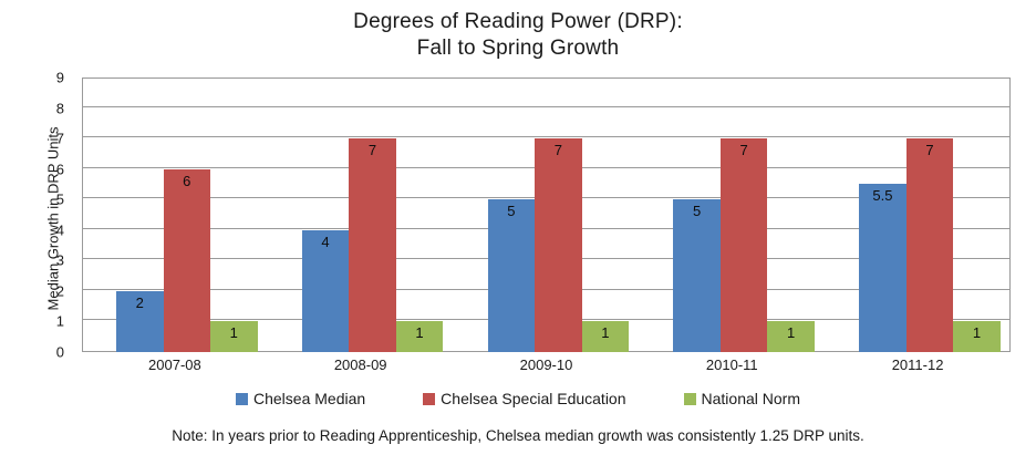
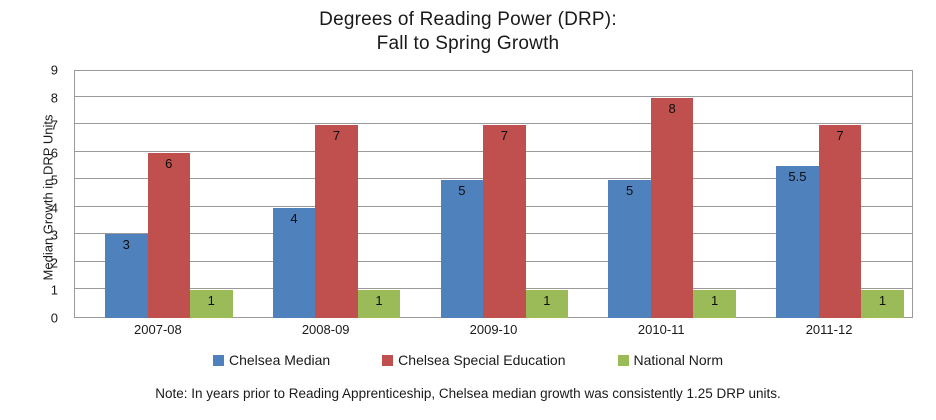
Chelsea Median/2007-08: 2 -> 3
Chelsea Special Education/2010-11: 7 -> 8
